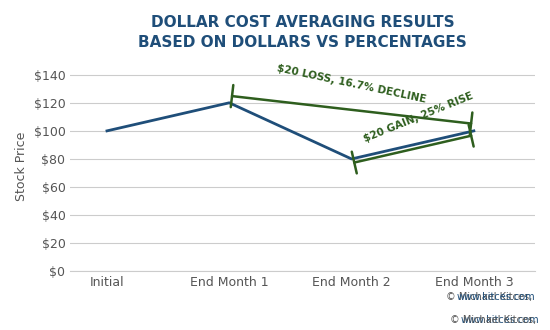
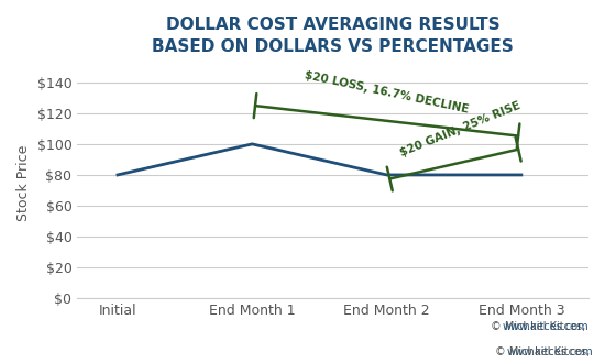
Initial: $100 -> $80
End Month 1: $120 -> $100
End Month 3: $100 -> $80
